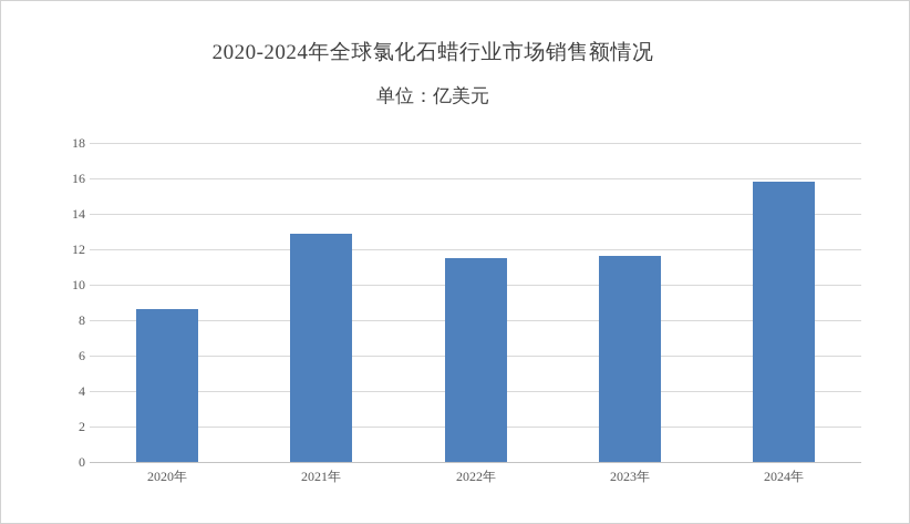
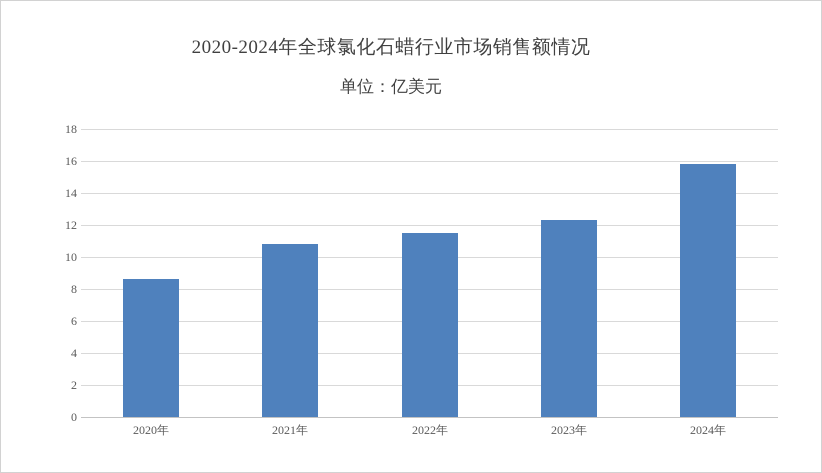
2021年: 12.9 -> 10.8
2023年: 11.6 -> 12.3
